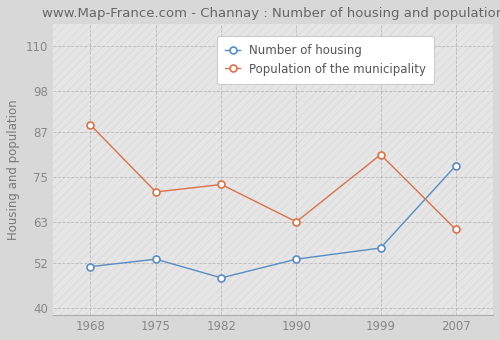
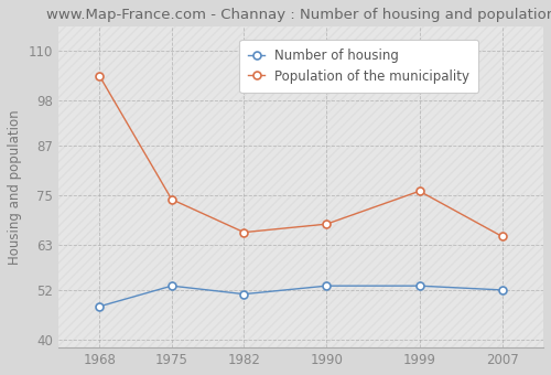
Number of housing/1968: 51 -> 48
Population of the municipality/1968: 89 -> 104
Population of the municipality/1975: 71 -> 74
Number of housing/1982: 48 -> 51
Population of the municipality/1982: 73 -> 66
Population of the municipality/1990: 63 -> 68
Number of housing/1999: 56 -> 53
Population of the municipality/1999: 81 -> 76
Number of housing/2007: 78 -> 52
Population of the municipality/2007: 61 -> 65
